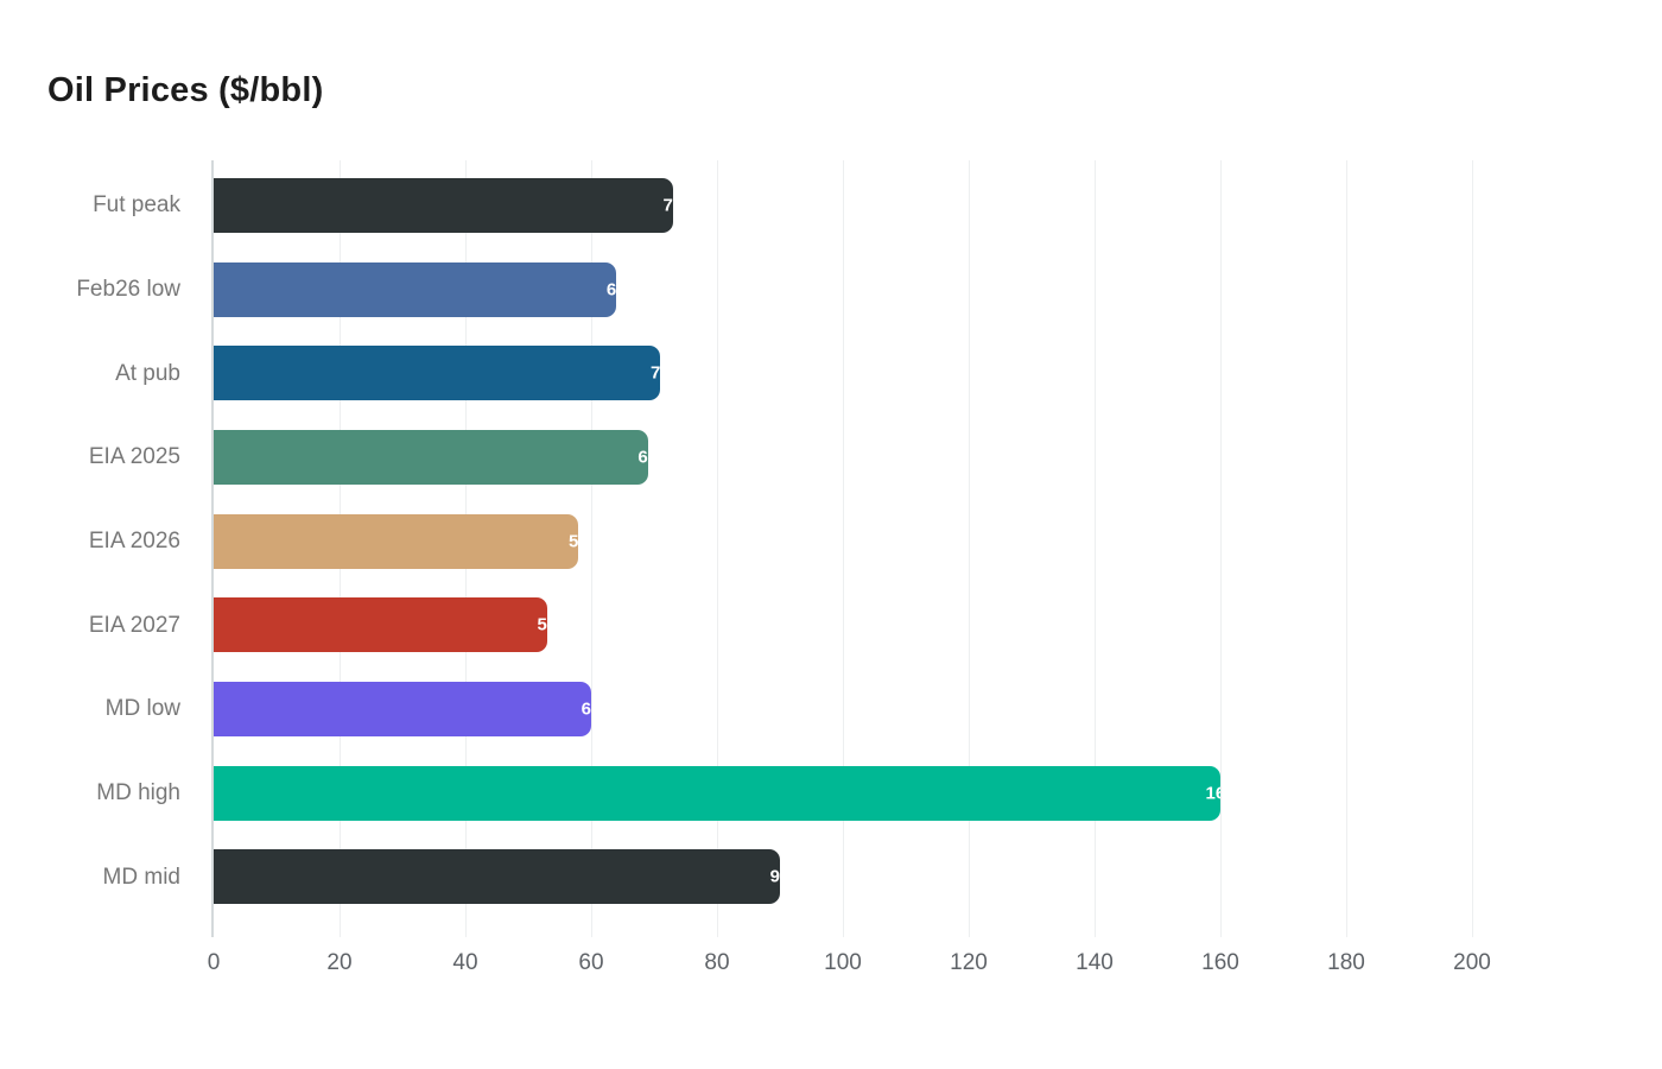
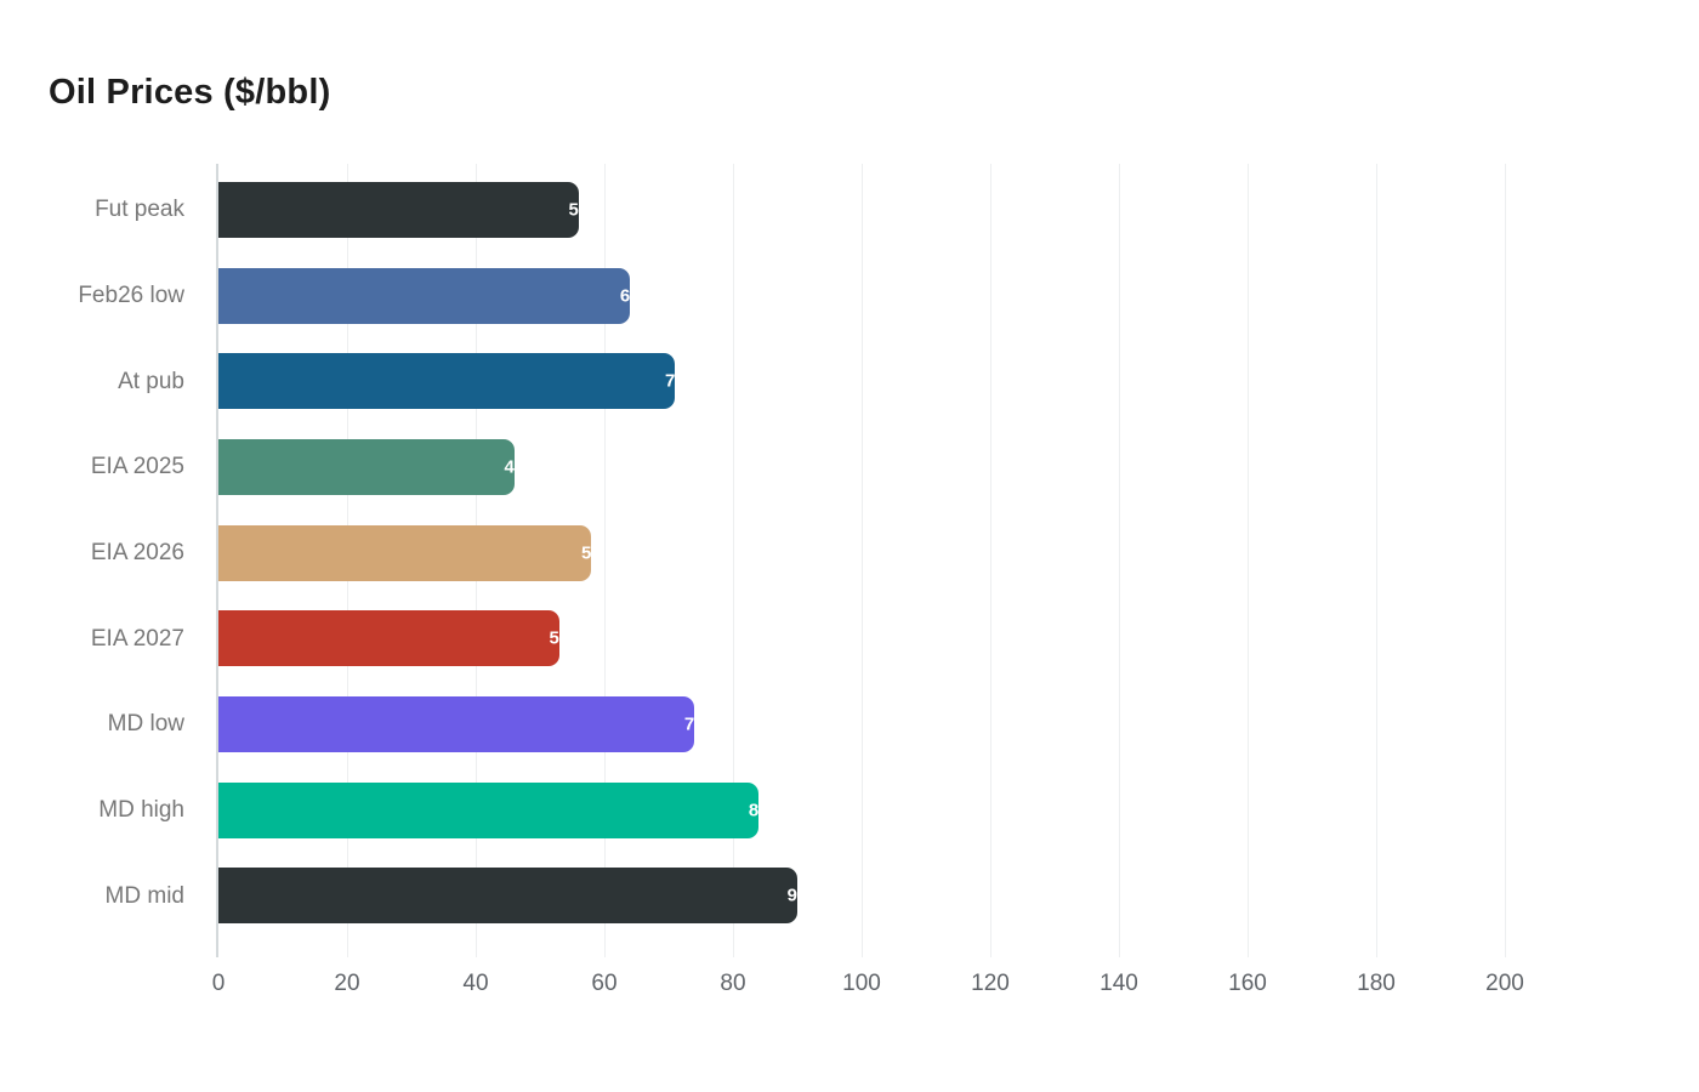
Fut peak: 73 -> 56
EIA 2025: 69 -> 46
MD low: 60 -> 74
MD high: 160 -> 84
